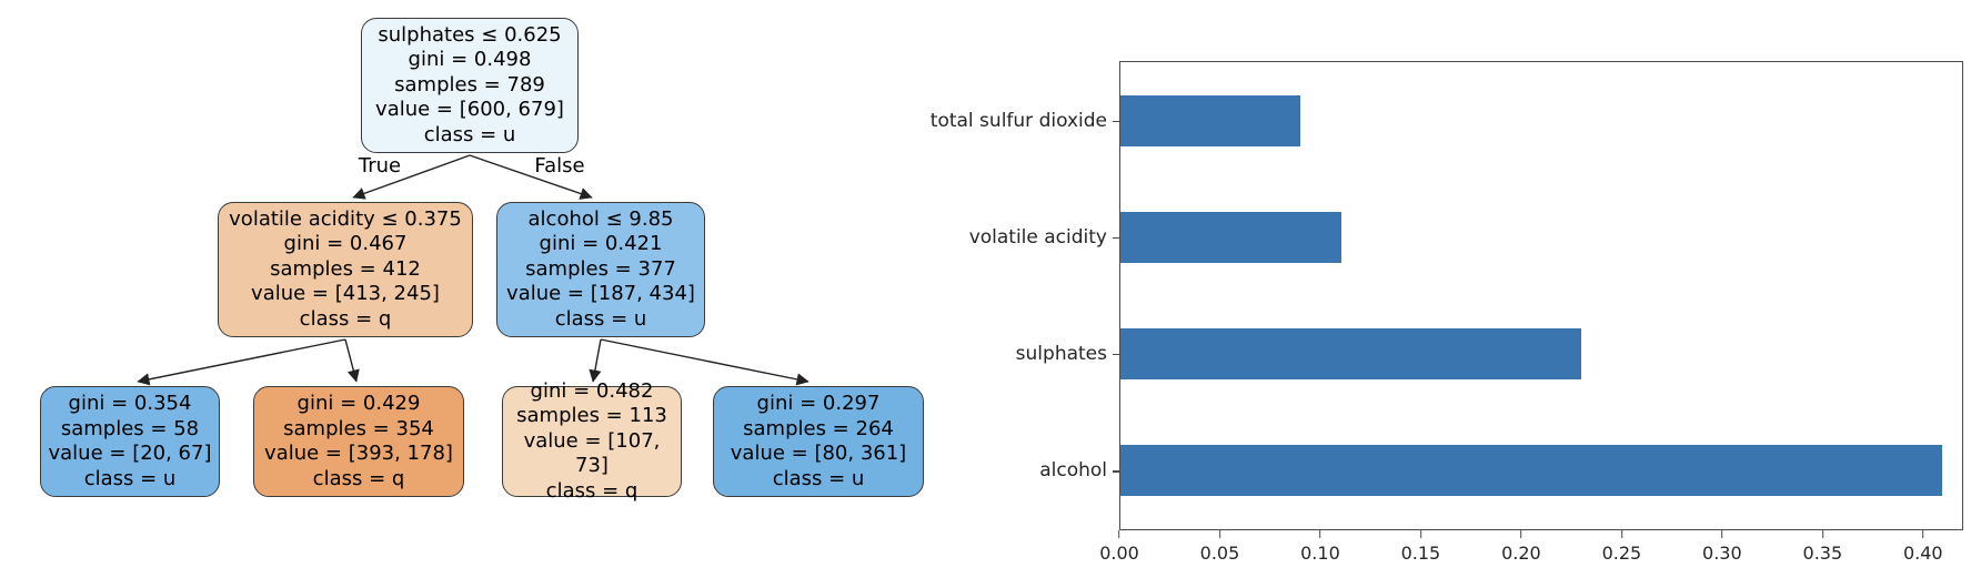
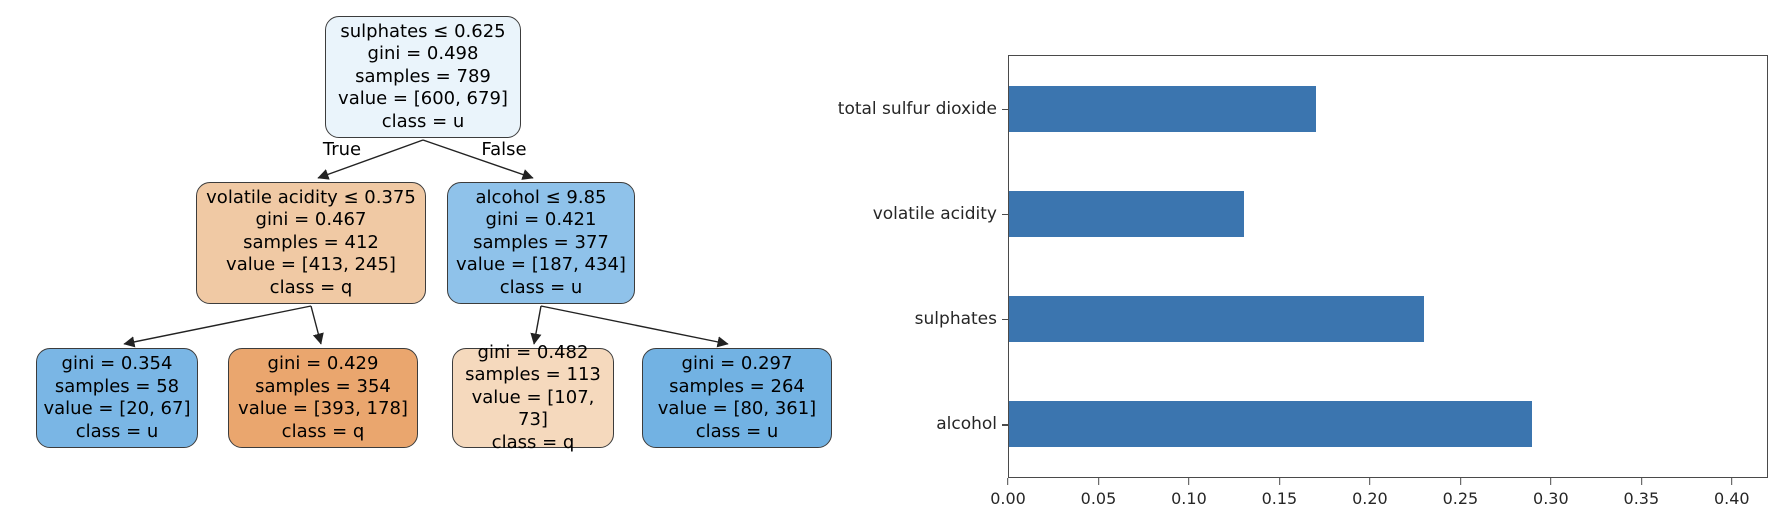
total sulfur dioxide: 0.09 -> 0.17
volatile acidity: 0.11 -> 0.13
alcohol: 0.41 -> 0.29
